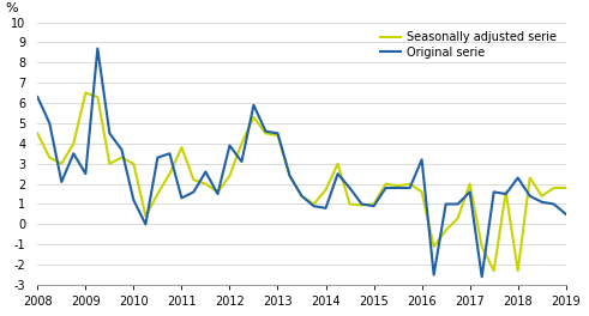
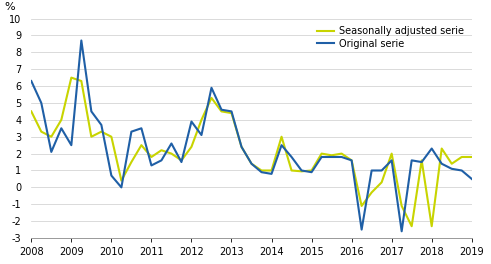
Original serie/2010: 1.2 -> 0.7
Seasonally adjusted serie/2011: 3.8 -> 1.8
Seasonally adjusted serie/2014: 1.7 -> 1.0
Original serie/2016: 3.2 -> 1.6
